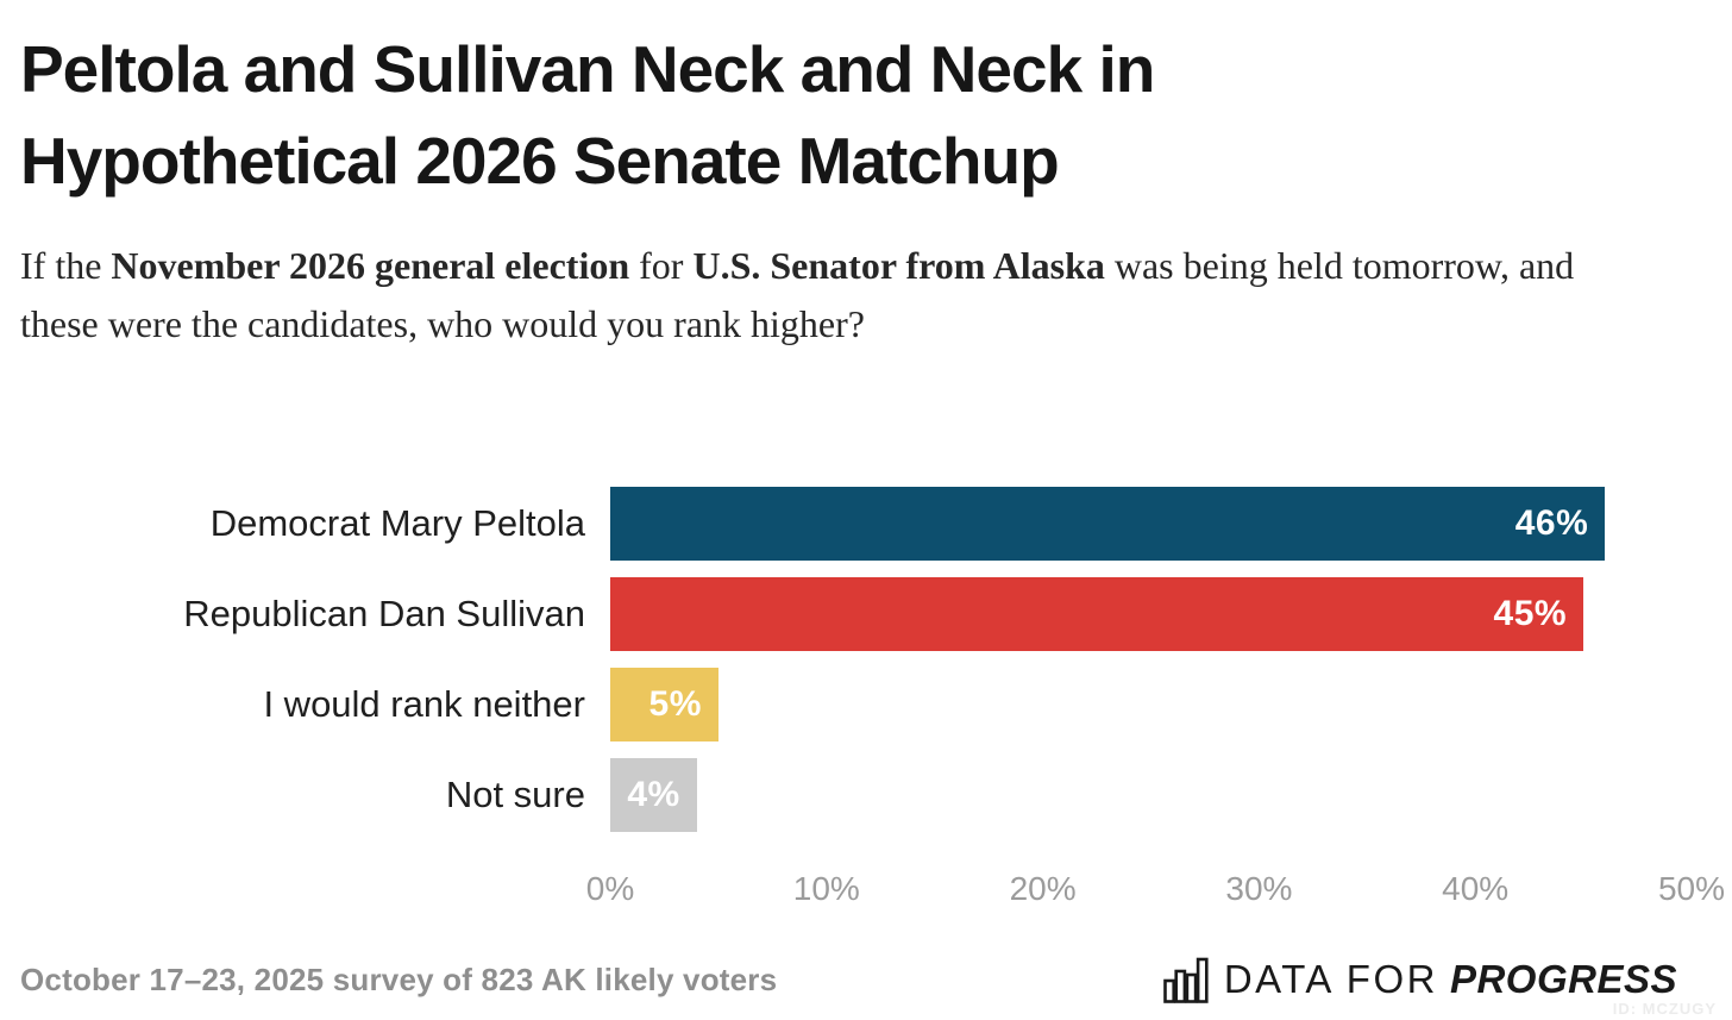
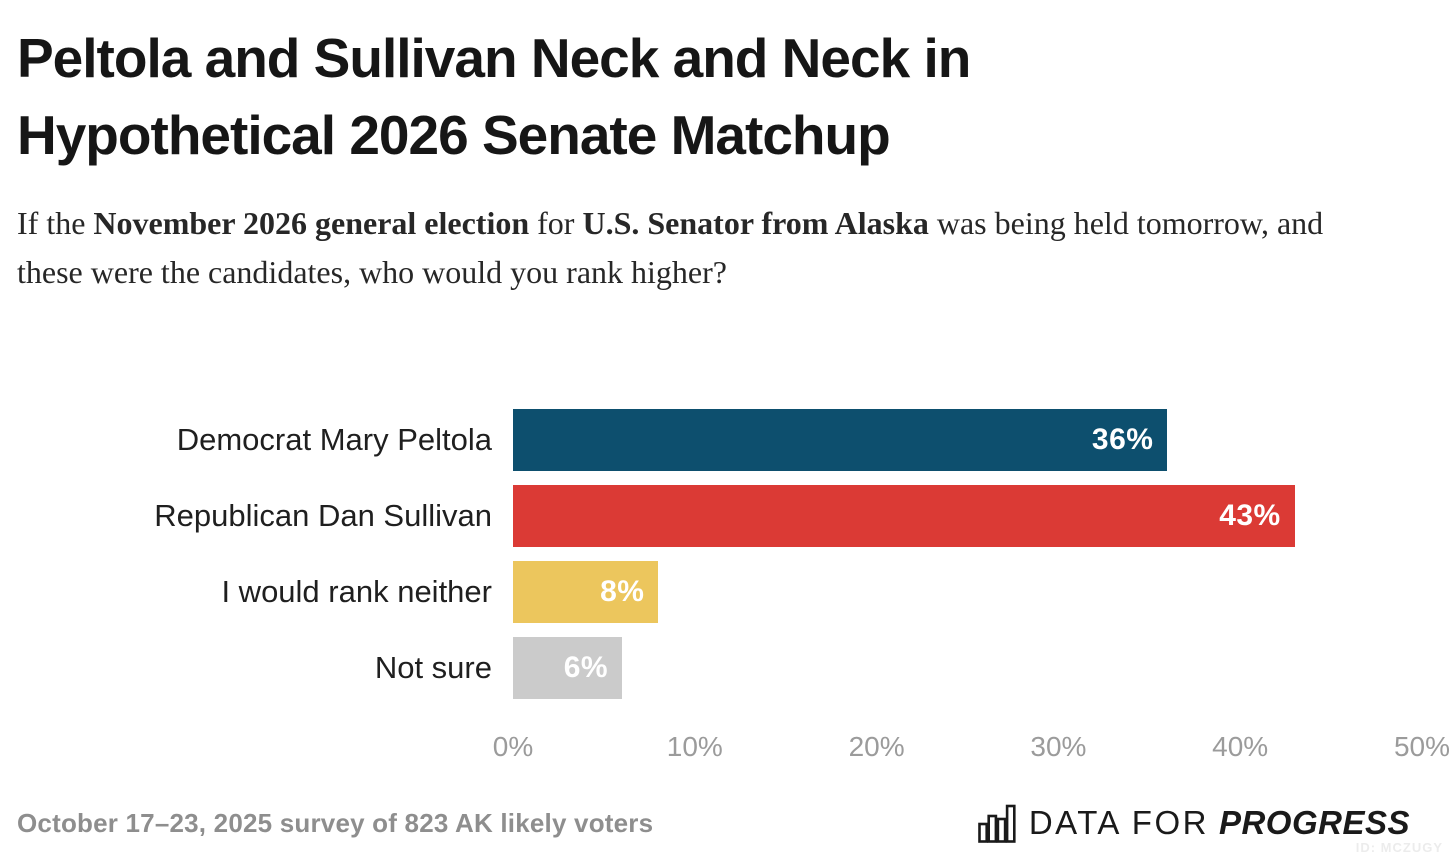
Democrat Mary Peltola: 46% -> 36%
Republican Dan Sullivan: 45% -> 43%
I would rank neither: 5% -> 8%
Not sure: 4% -> 6%
